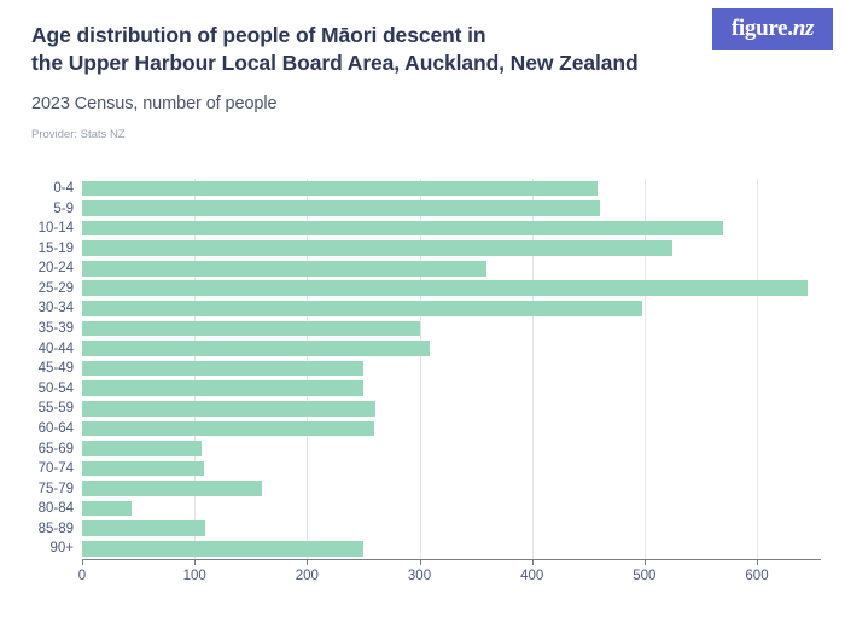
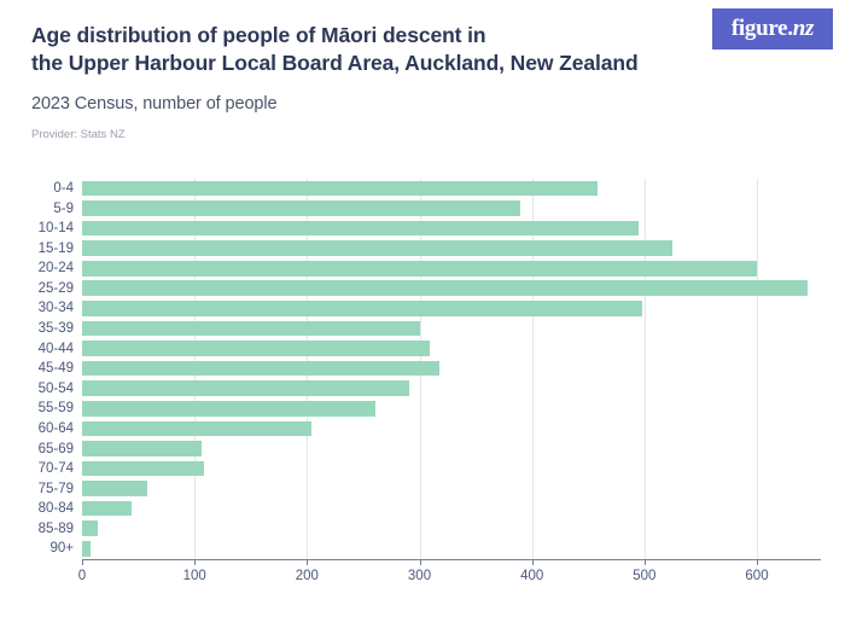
5-9: 460 -> 390
10-14: 570 -> 500
20-24: 360 -> 600
45-49: 250 -> 320
50-54: 250 -> 290
60-64: 260 -> 200
75-79: 160 -> 60
85-89: 110 -> 10
90+: 250 -> 10
